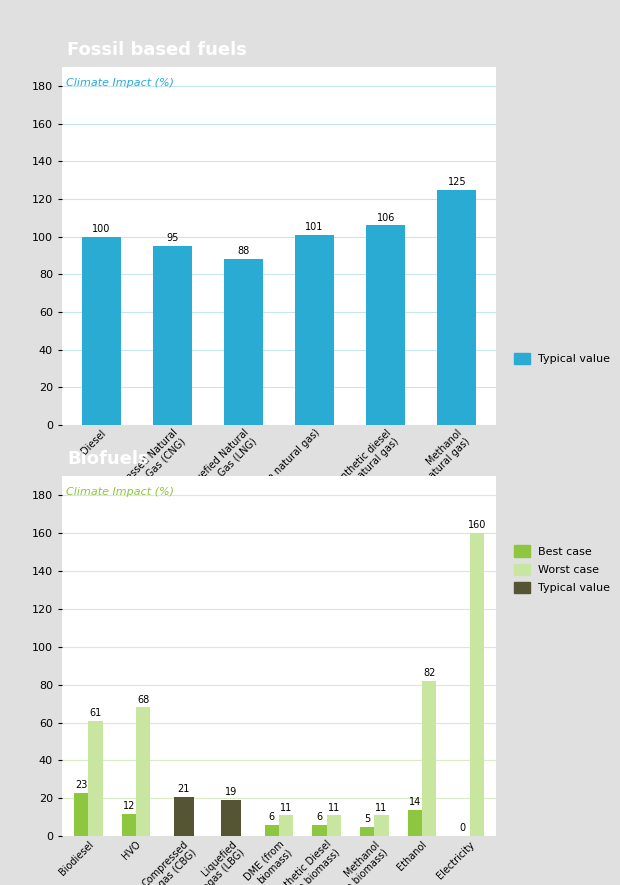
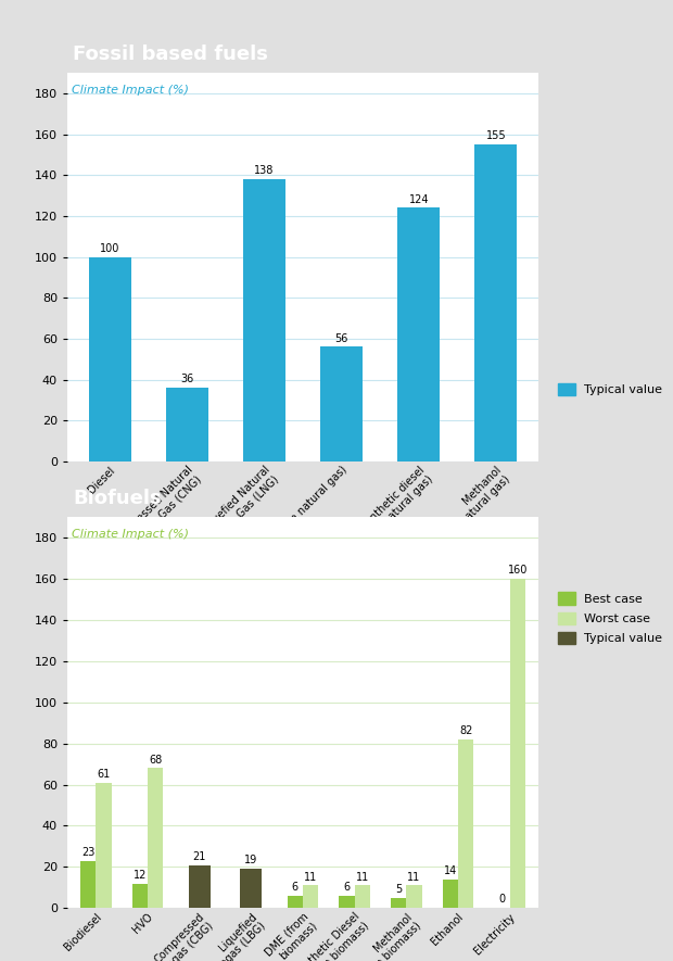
Compressed Natural Gas (CNG): 95 -> 36
Uquefied Natural Gas (LNG): 88 -> 138
DME (from natural gas): 101 -> 56
Synthetic diesel (from natural gas): 106 -> 124
Methanol (from natural gas): 125 -> 155
